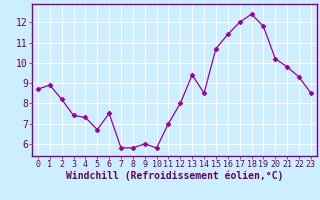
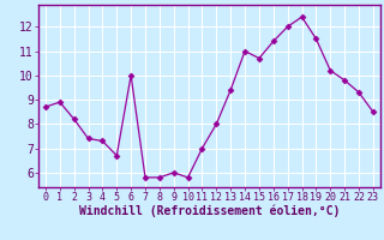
6: 7.5 -> 10.0
14: 8.5 -> 11.0
19: 11.8 -> 11.5
